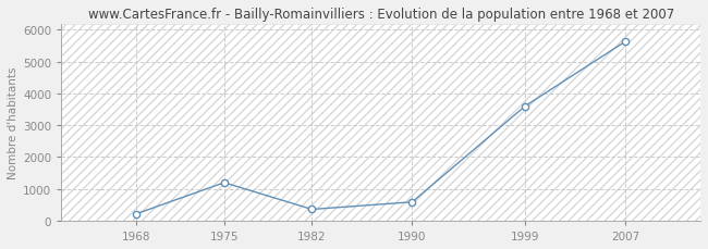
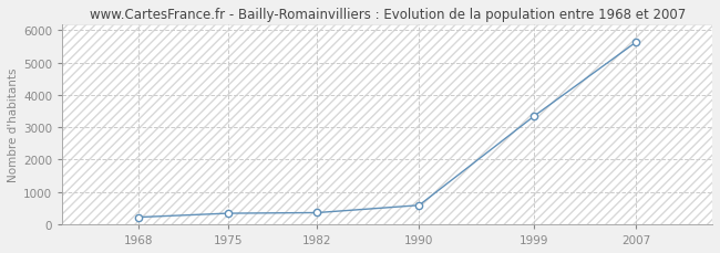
1975: 1200 -> 340
1999: 3600 -> 3340
